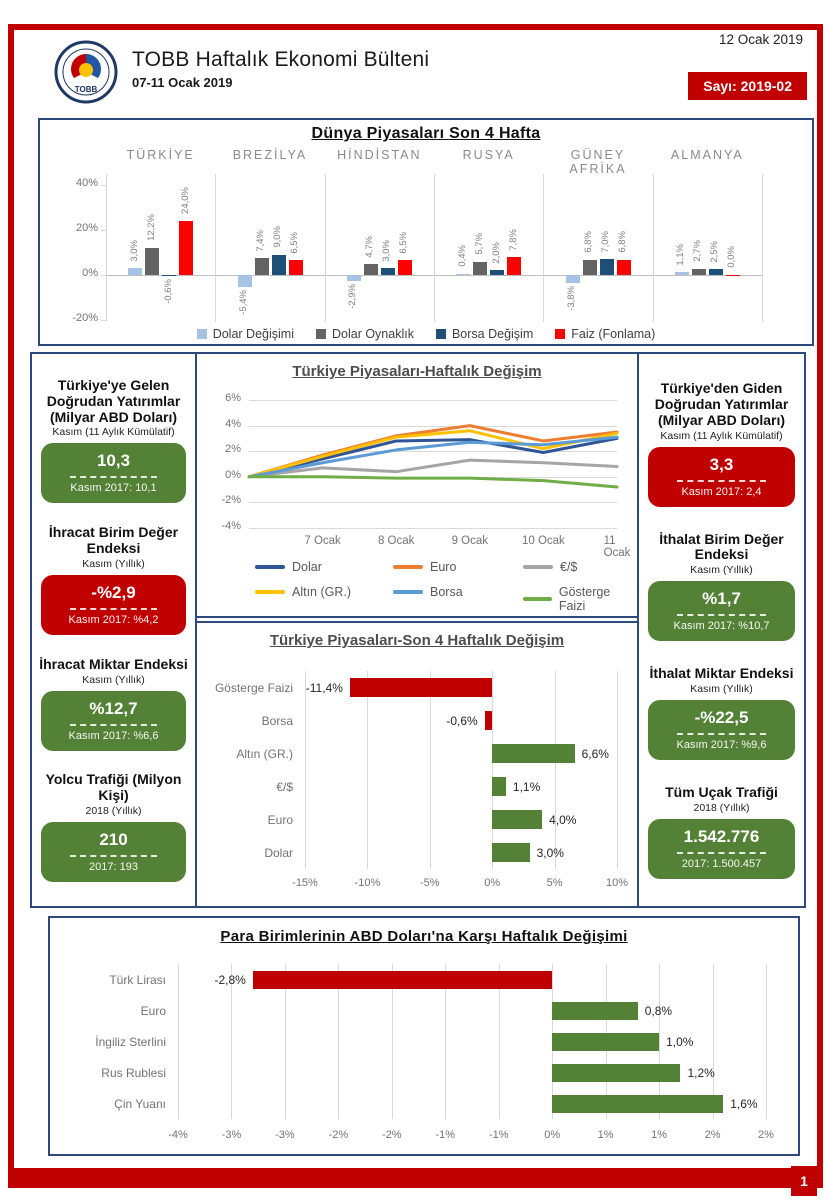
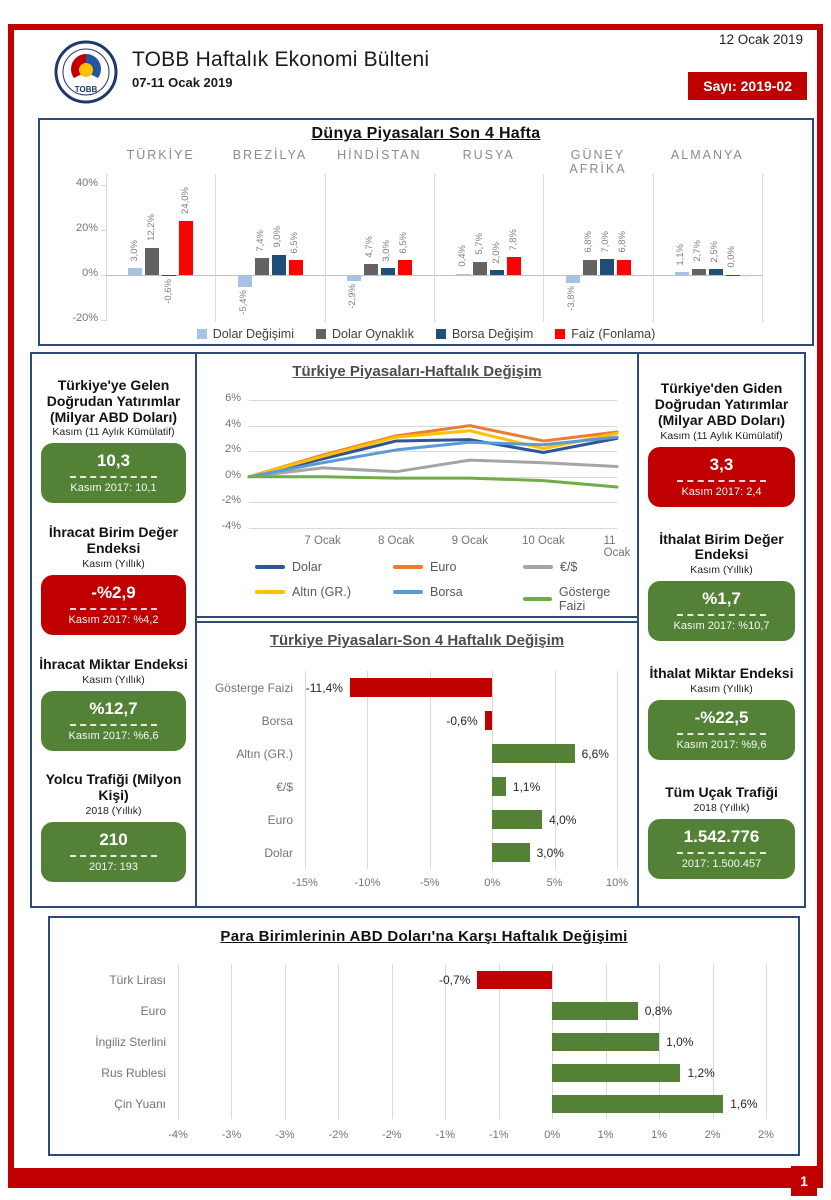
Para Birimlerinin ABD Doları'na Karşı Haftalık Değişimi/Türk Lirası: -2,8% -> -0,7%
